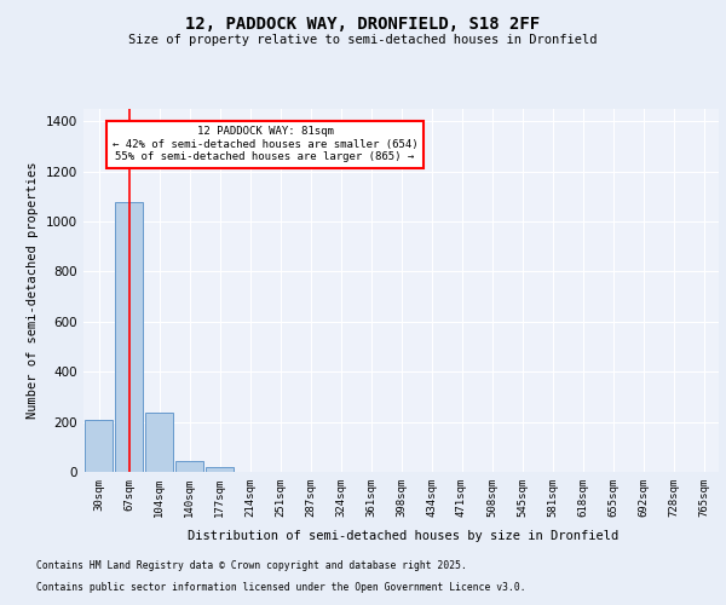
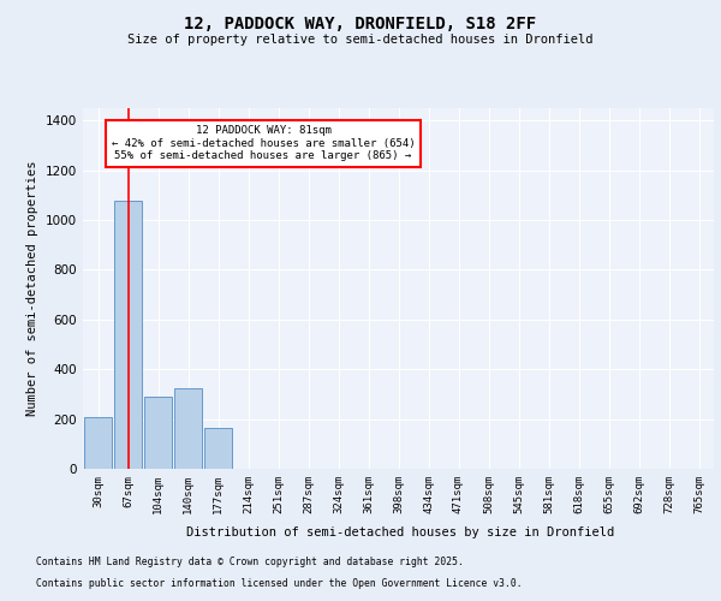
104sqm: 235 -> 290
140sqm: 45 -> 325
177sqm: 20 -> 165
